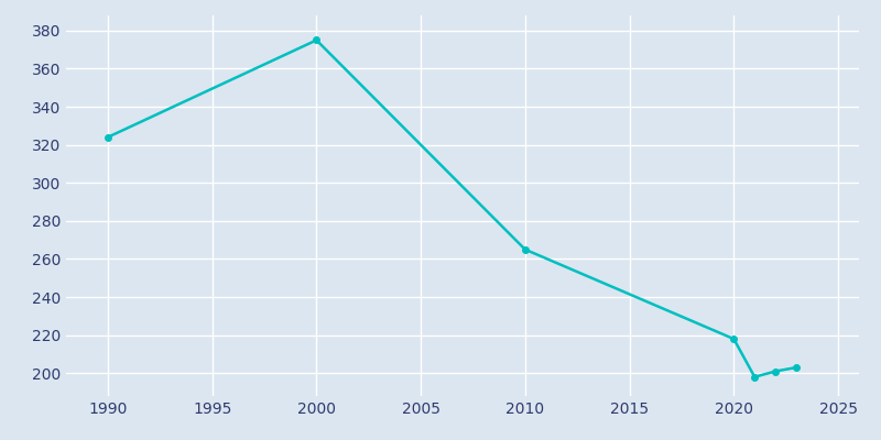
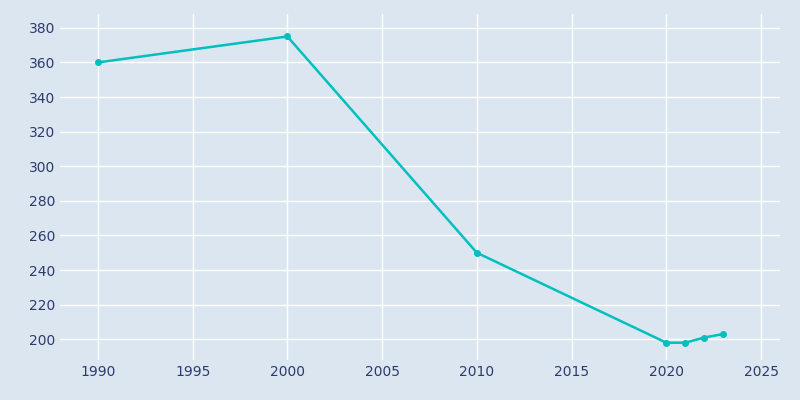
1990: 324 -> 360
2010: 265 -> 250
2020: 218 -> 198
